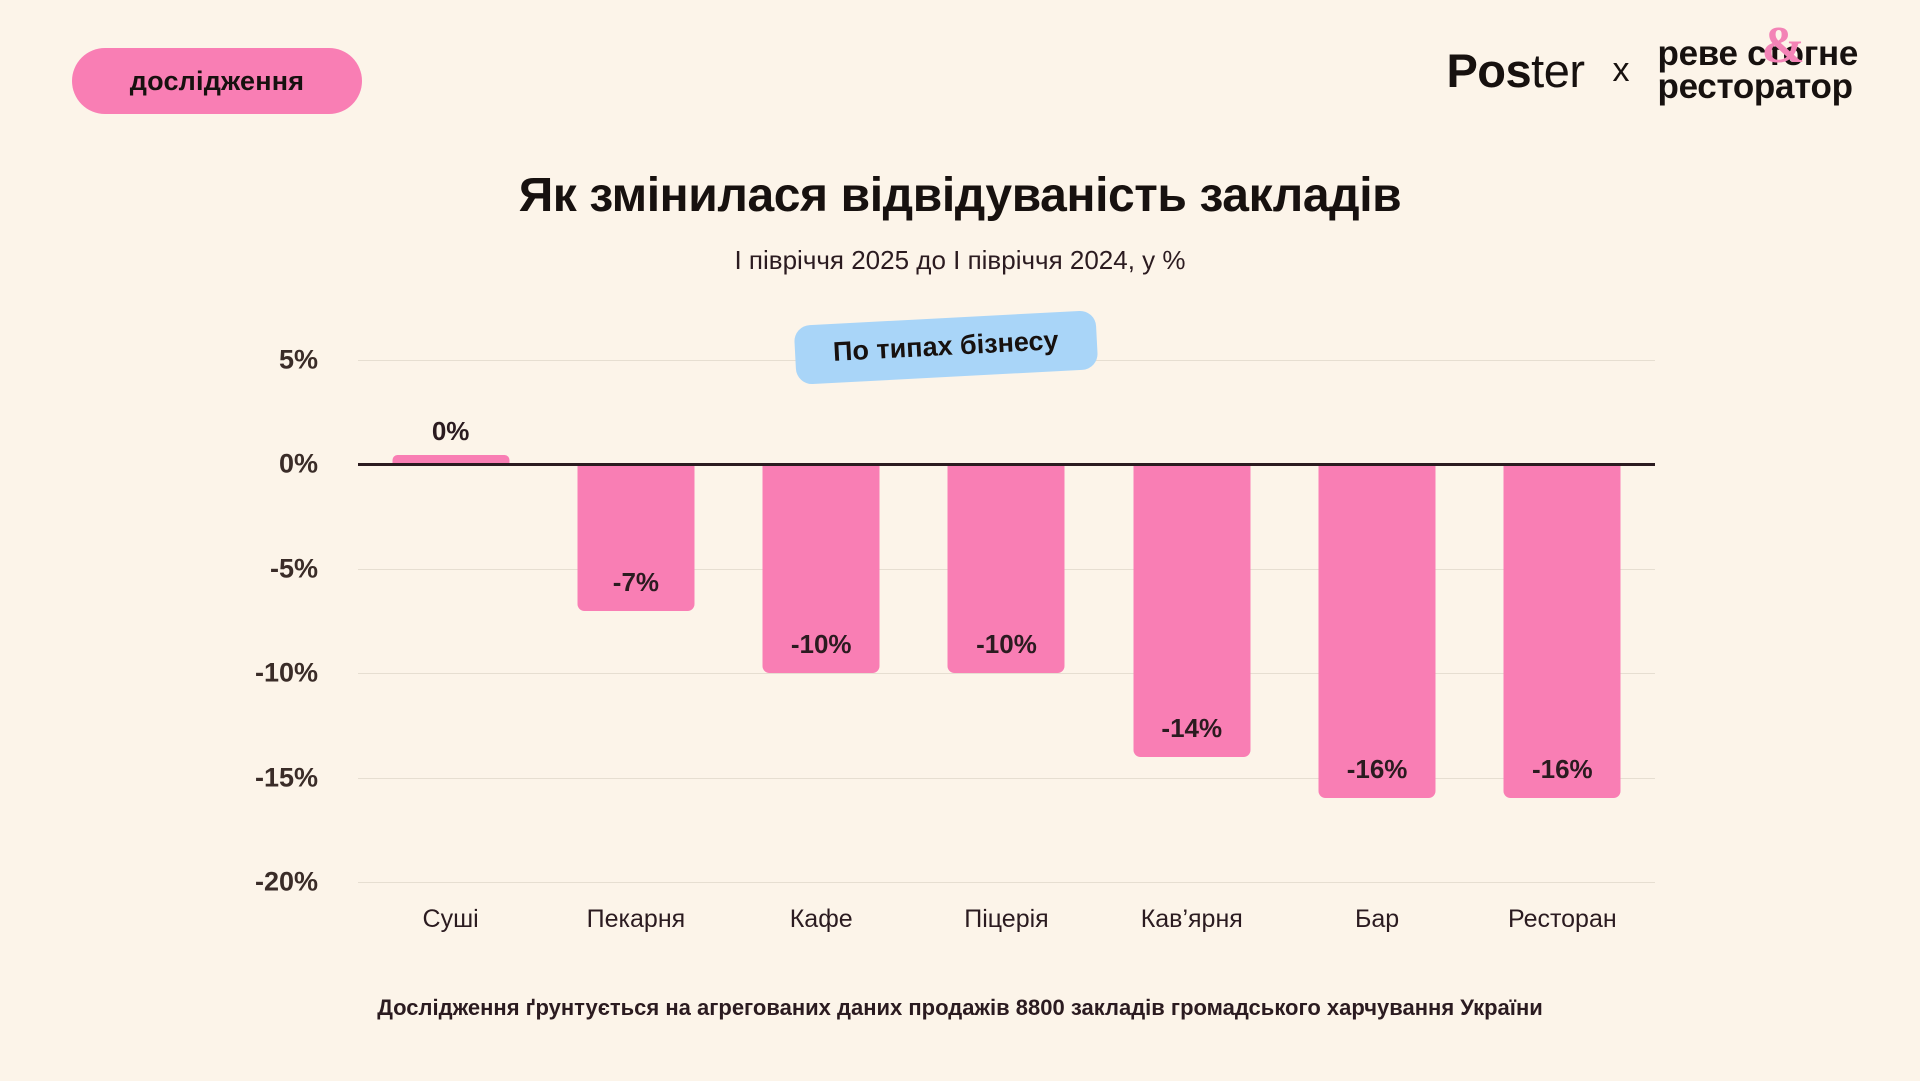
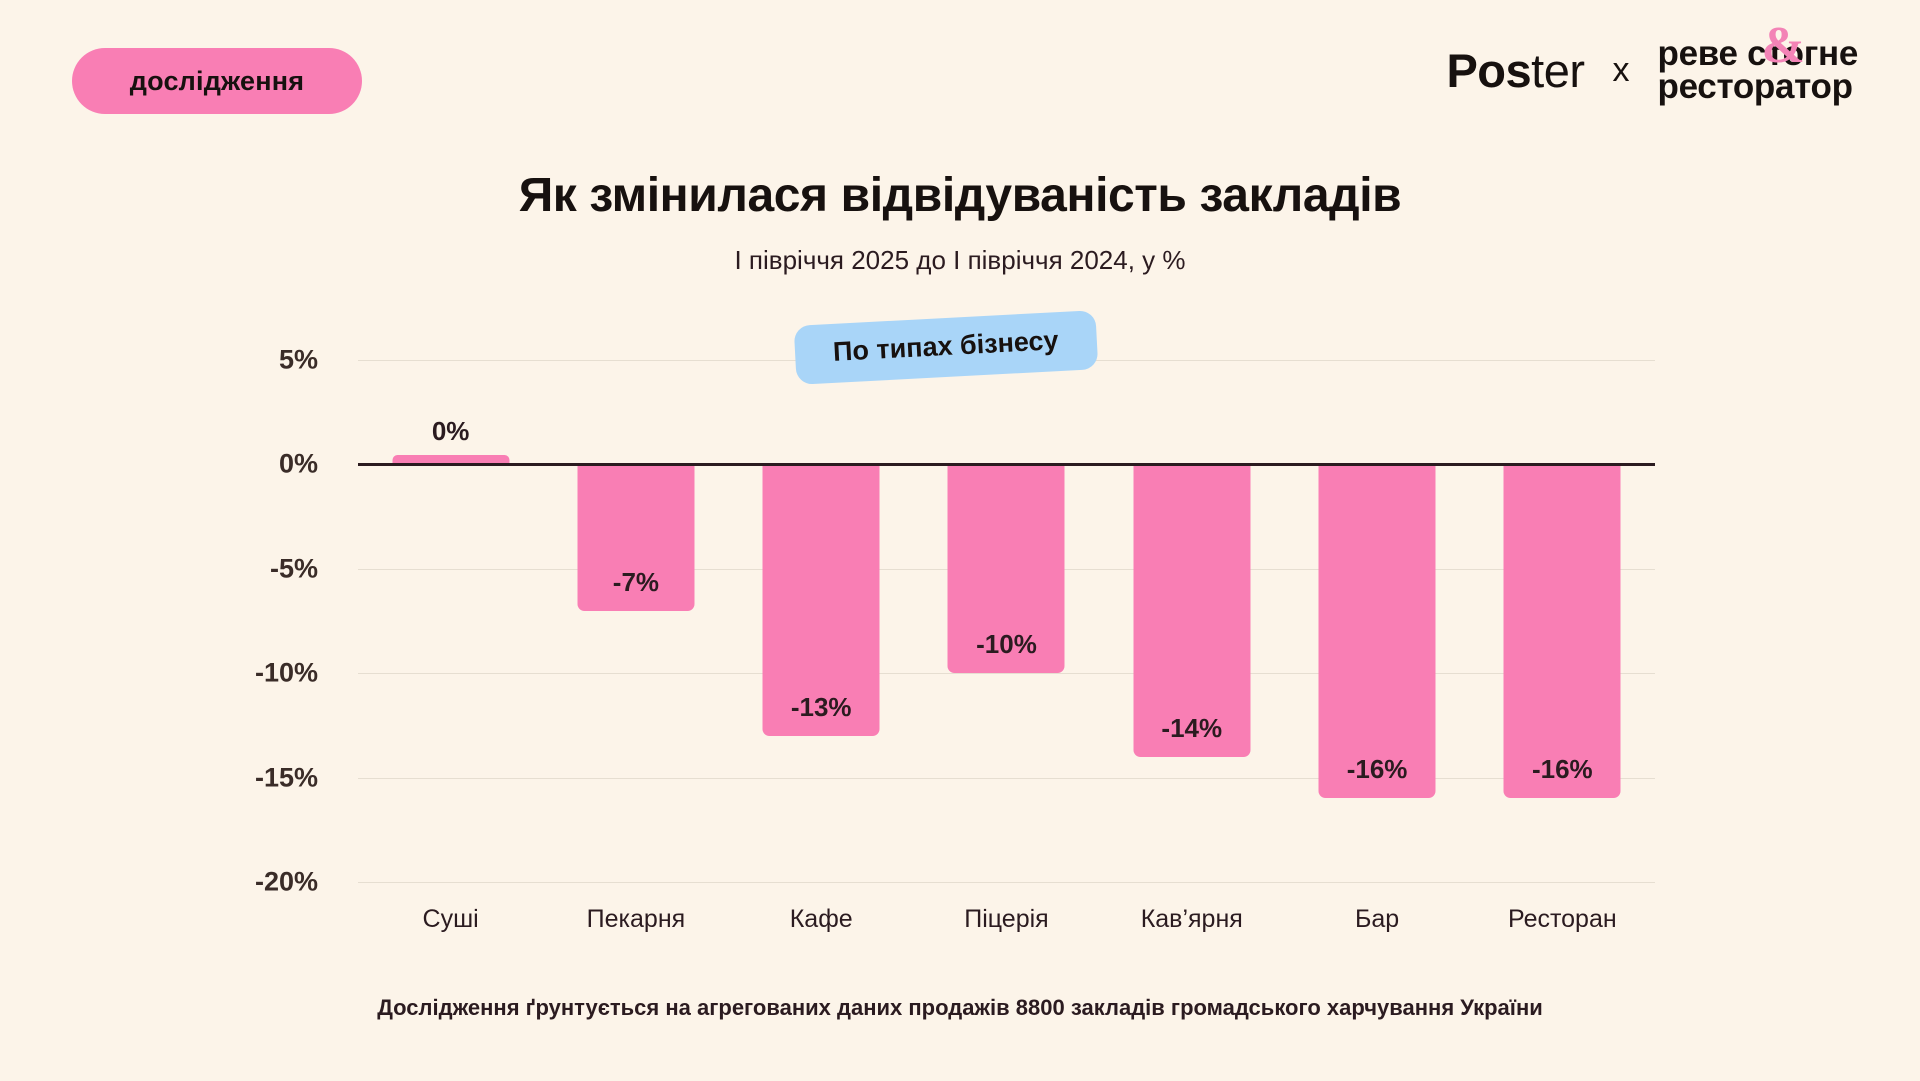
Кафе: -10% -> -13%
